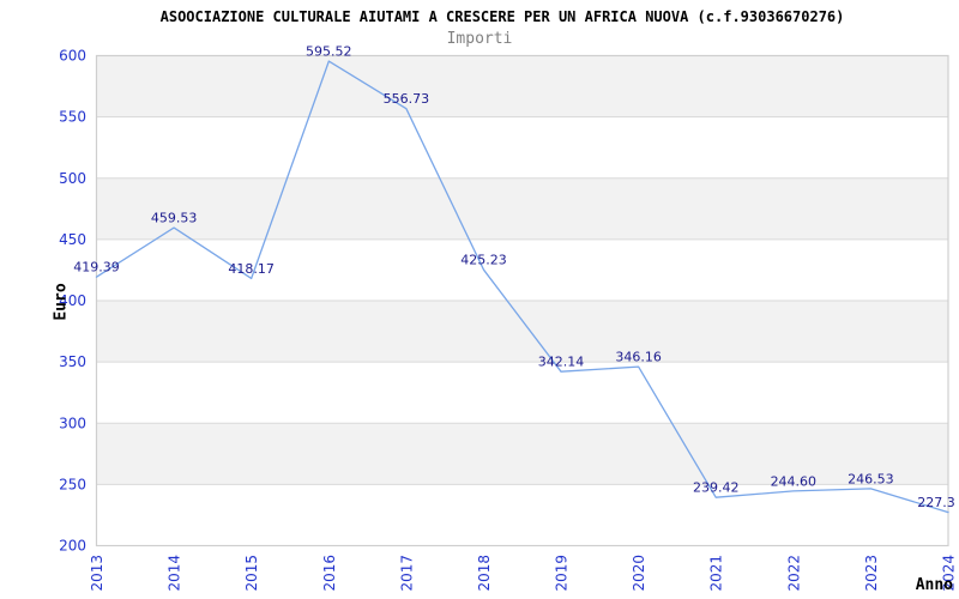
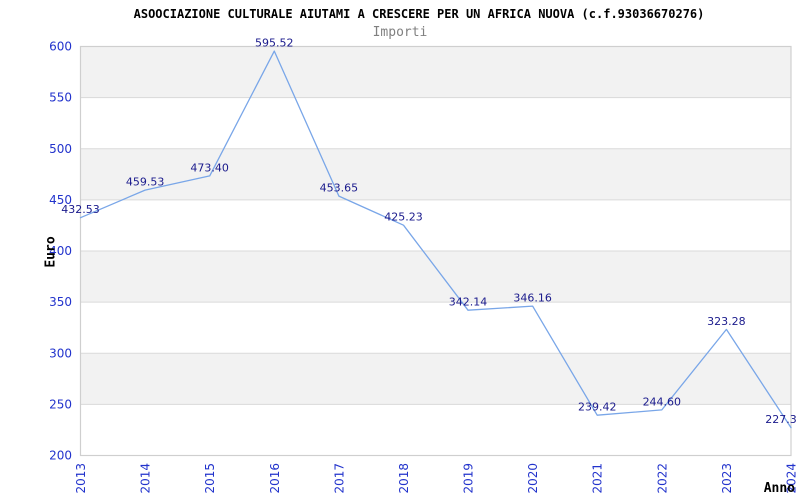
2013: 419.39 -> 432.53
2015: 418.17 -> 473.40
2017: 556.73 -> 453.65
2023: 246.53 -> 323.28
